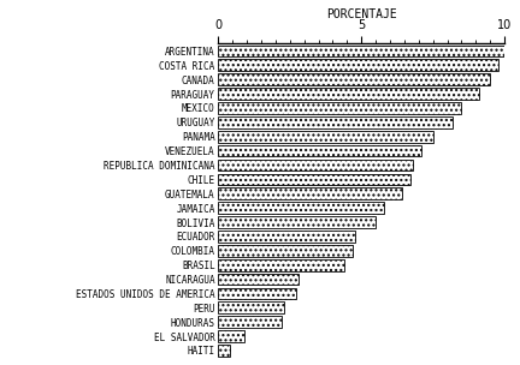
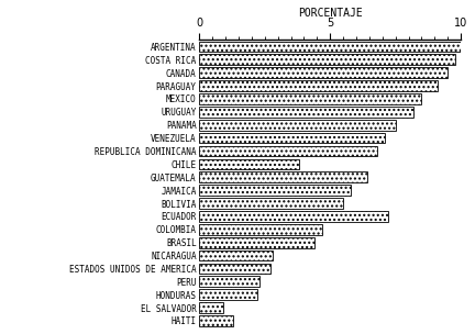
CHILE: 6.7 -> 3.8
ECUADOR: 4.8 -> 7.2
HAITI: 0.4 -> 1.3
